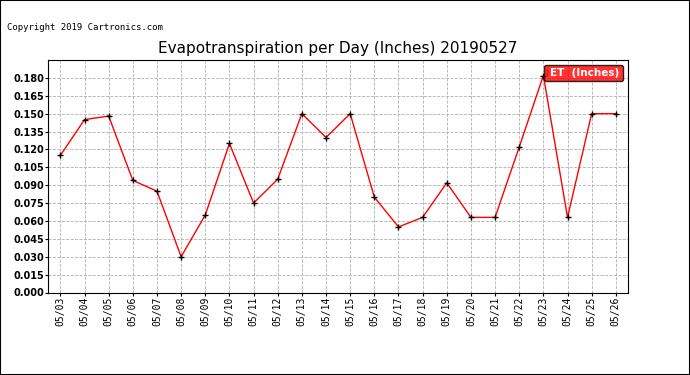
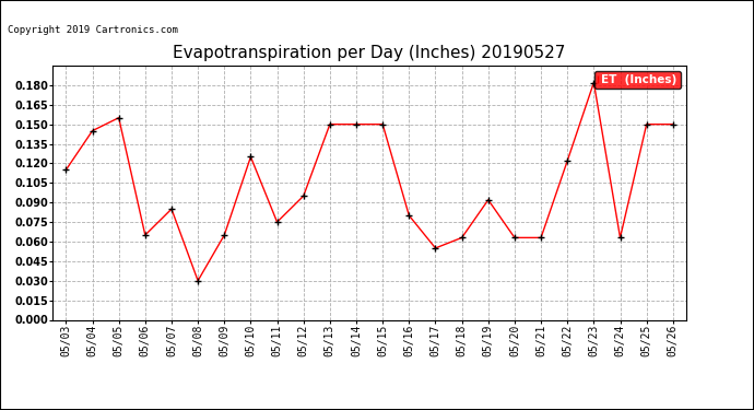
05/05: 0.148 -> 0.155
05/06: 0.094 -> 0.065
05/14: 0.130 -> 0.150
